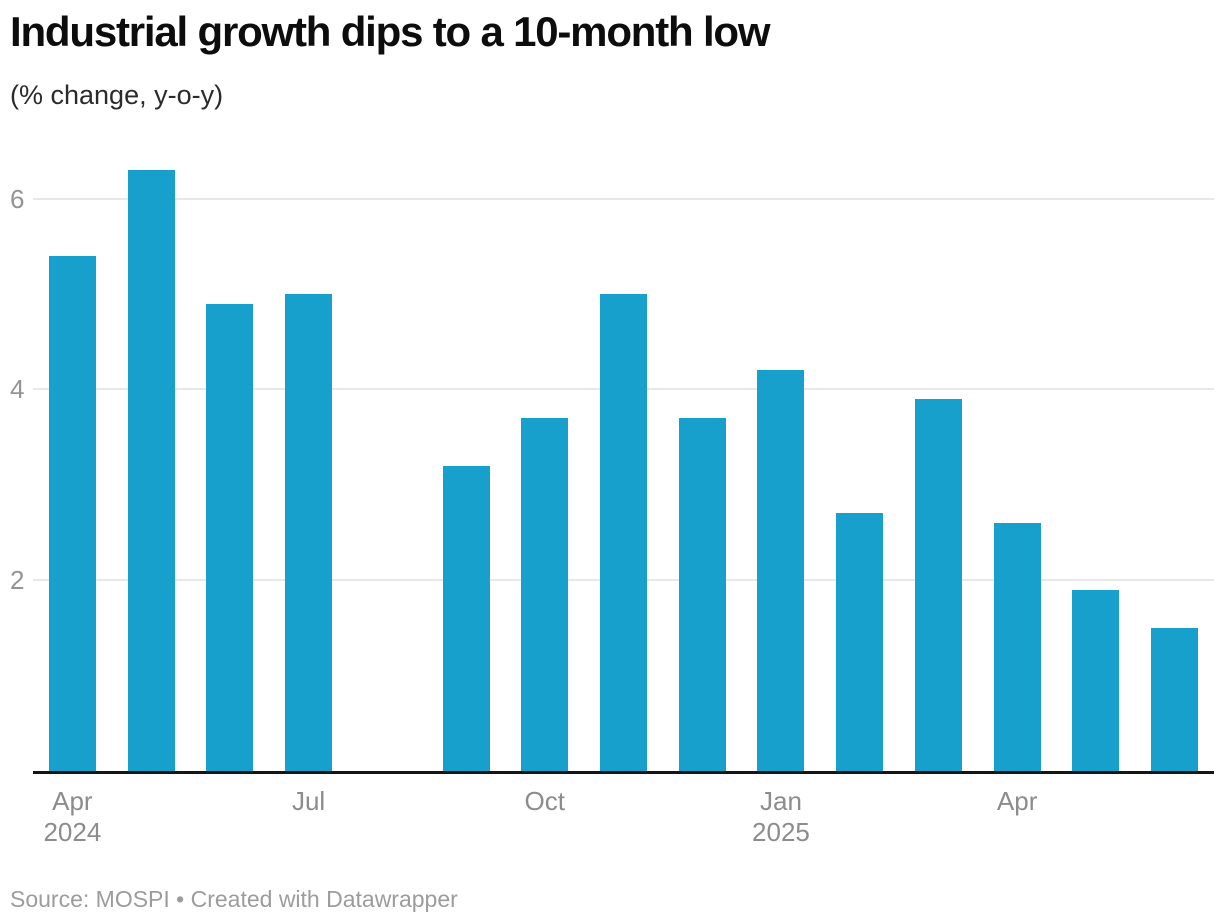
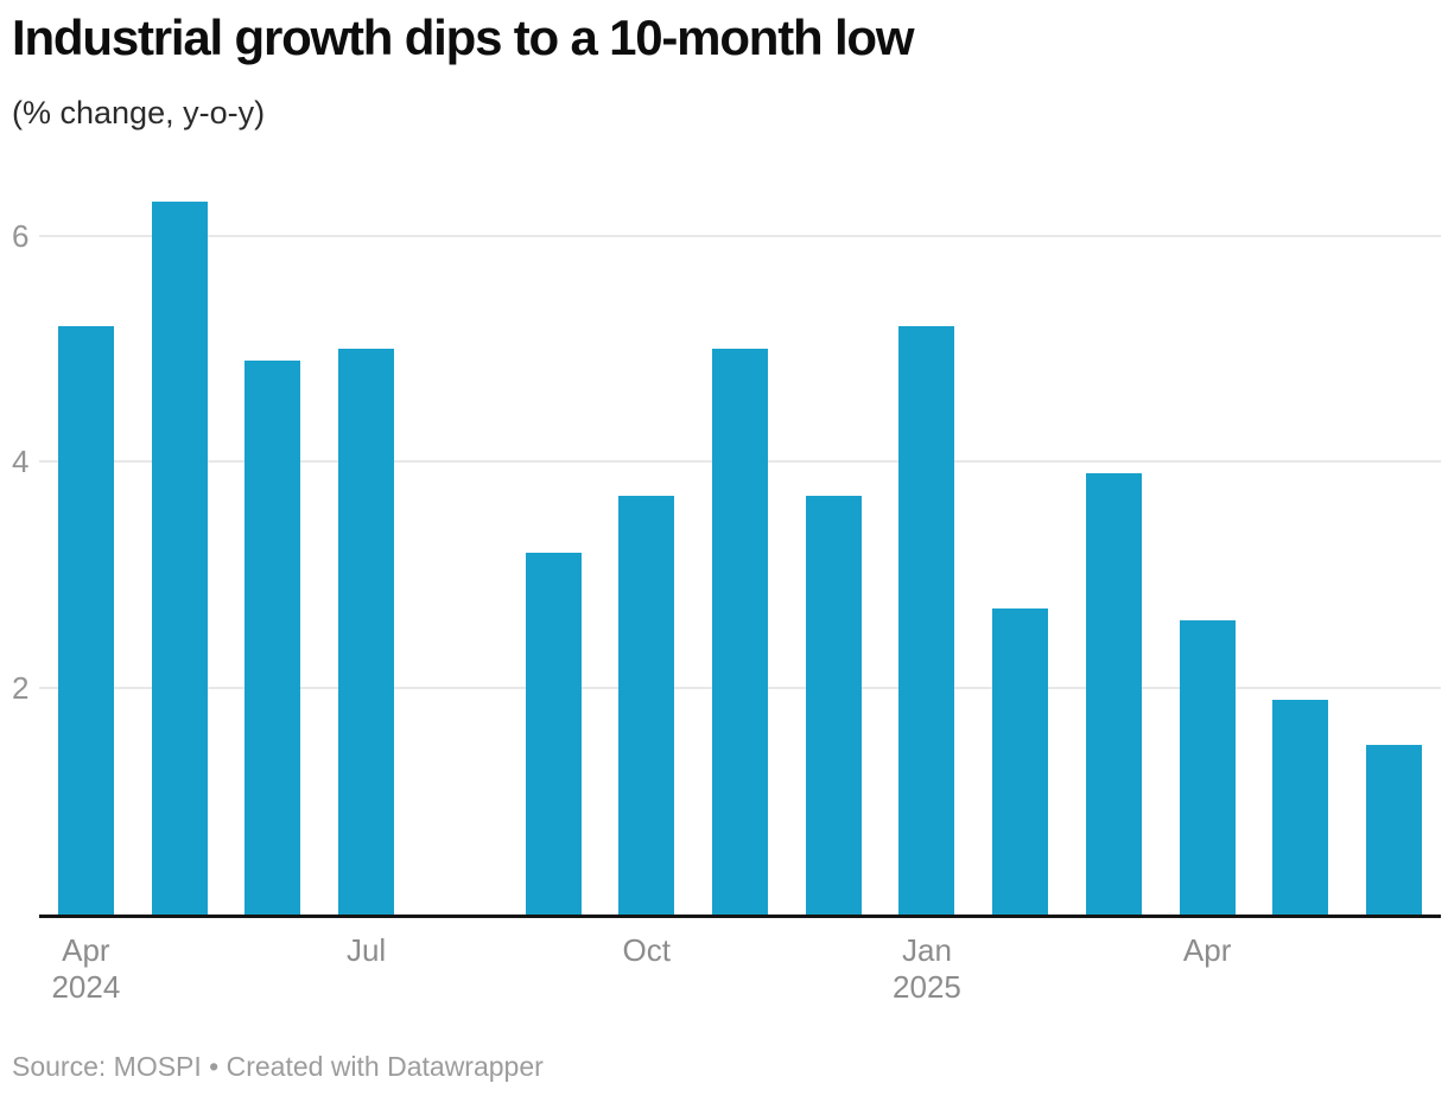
Apr 2024: 5.4 -> 5.2
Jan 2025: 4.2 -> 5.2
